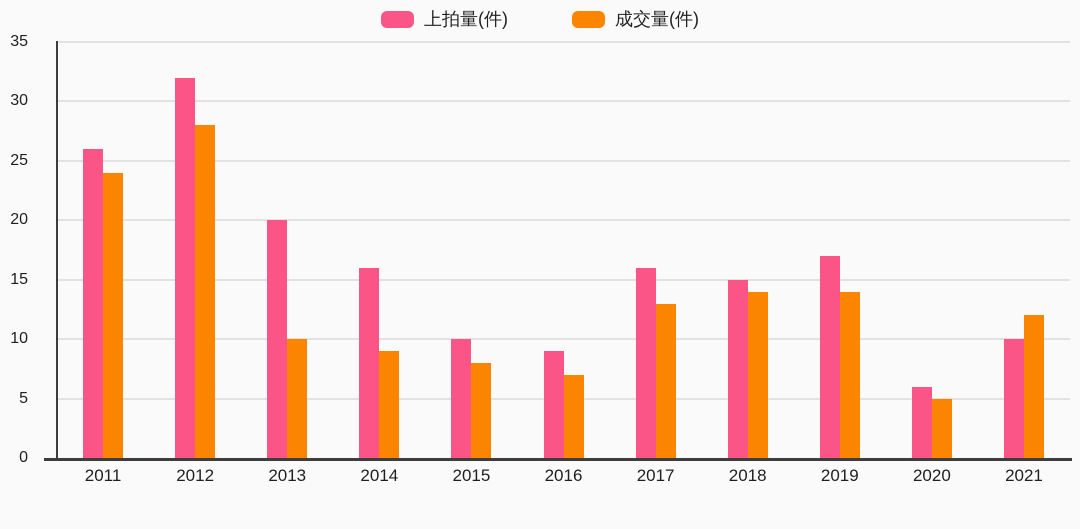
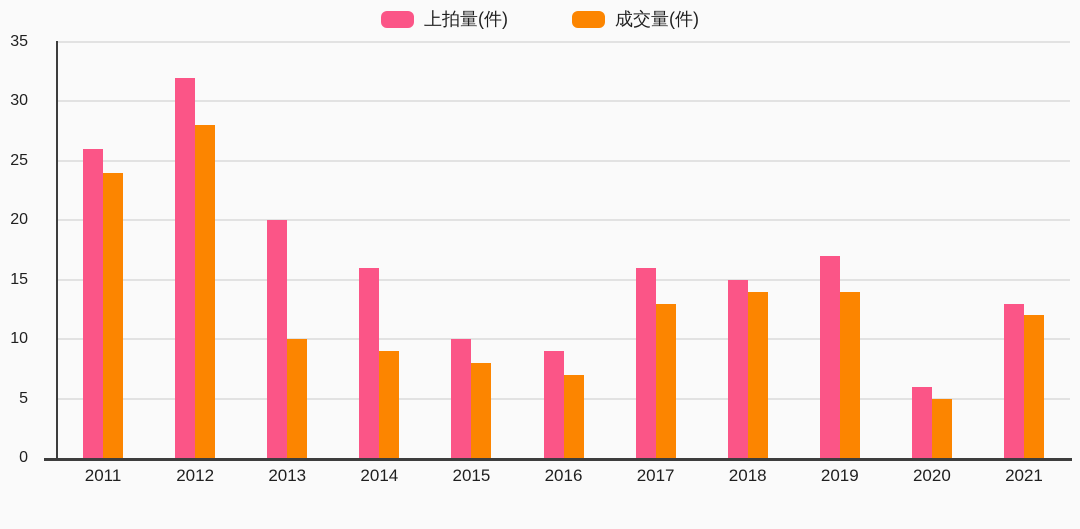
上拍量(件)/2021: 10 -> 13
